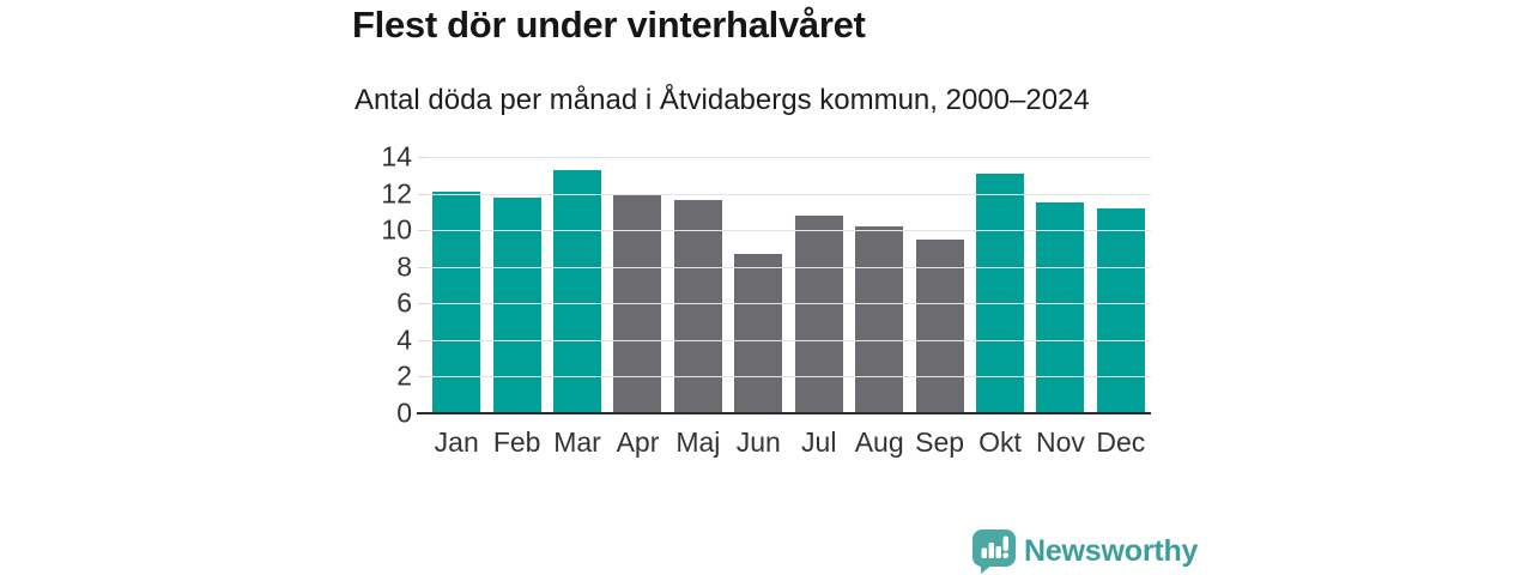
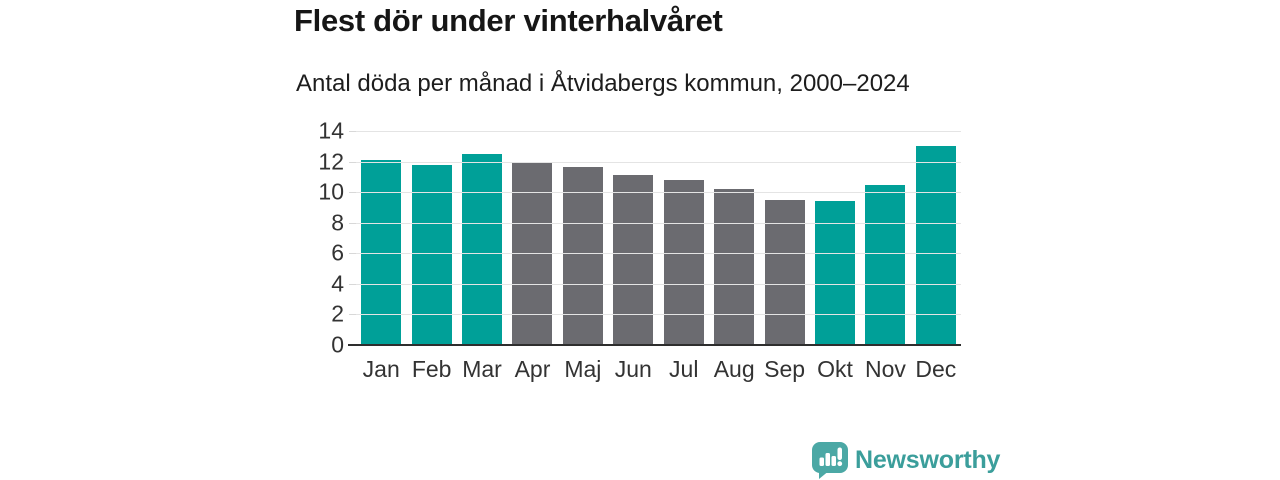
Mar: 13.3 -> 12.5
Jun: 8.7 -> 11.1
Okt: 13.1 -> 9.4
Nov: 11.5 -> 10.5
Dec: 11.2 -> 13.0
